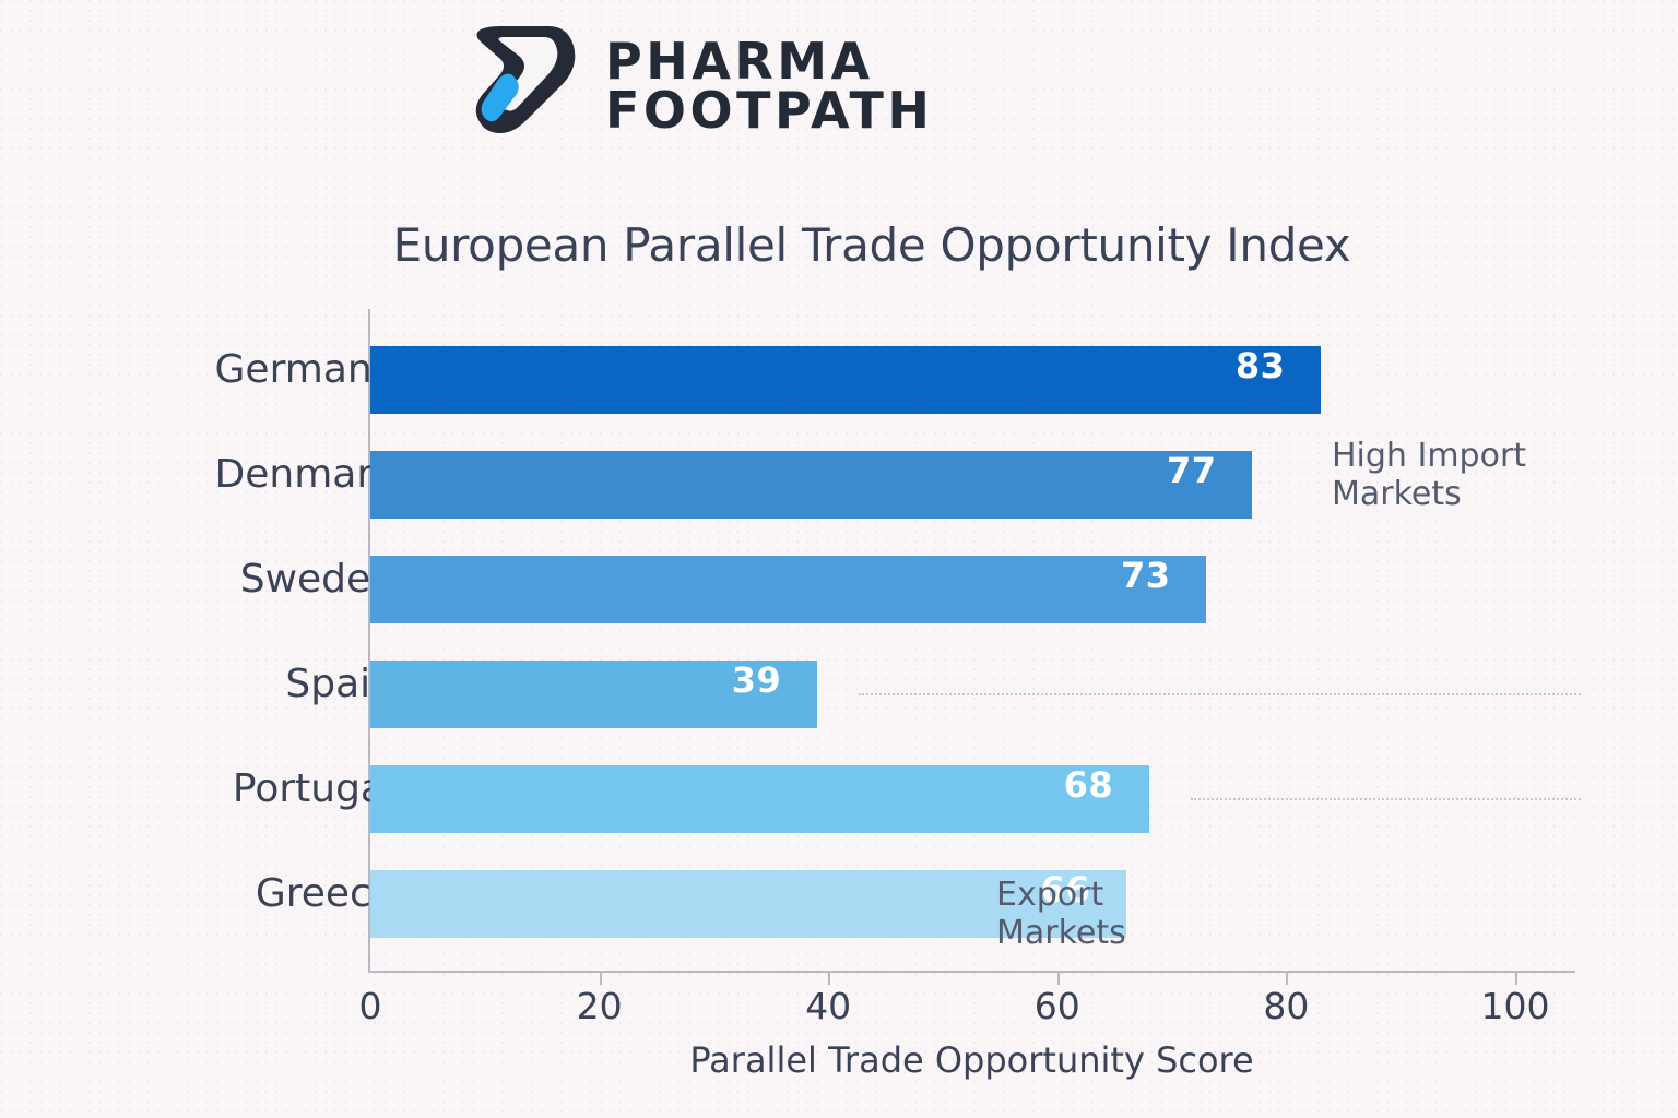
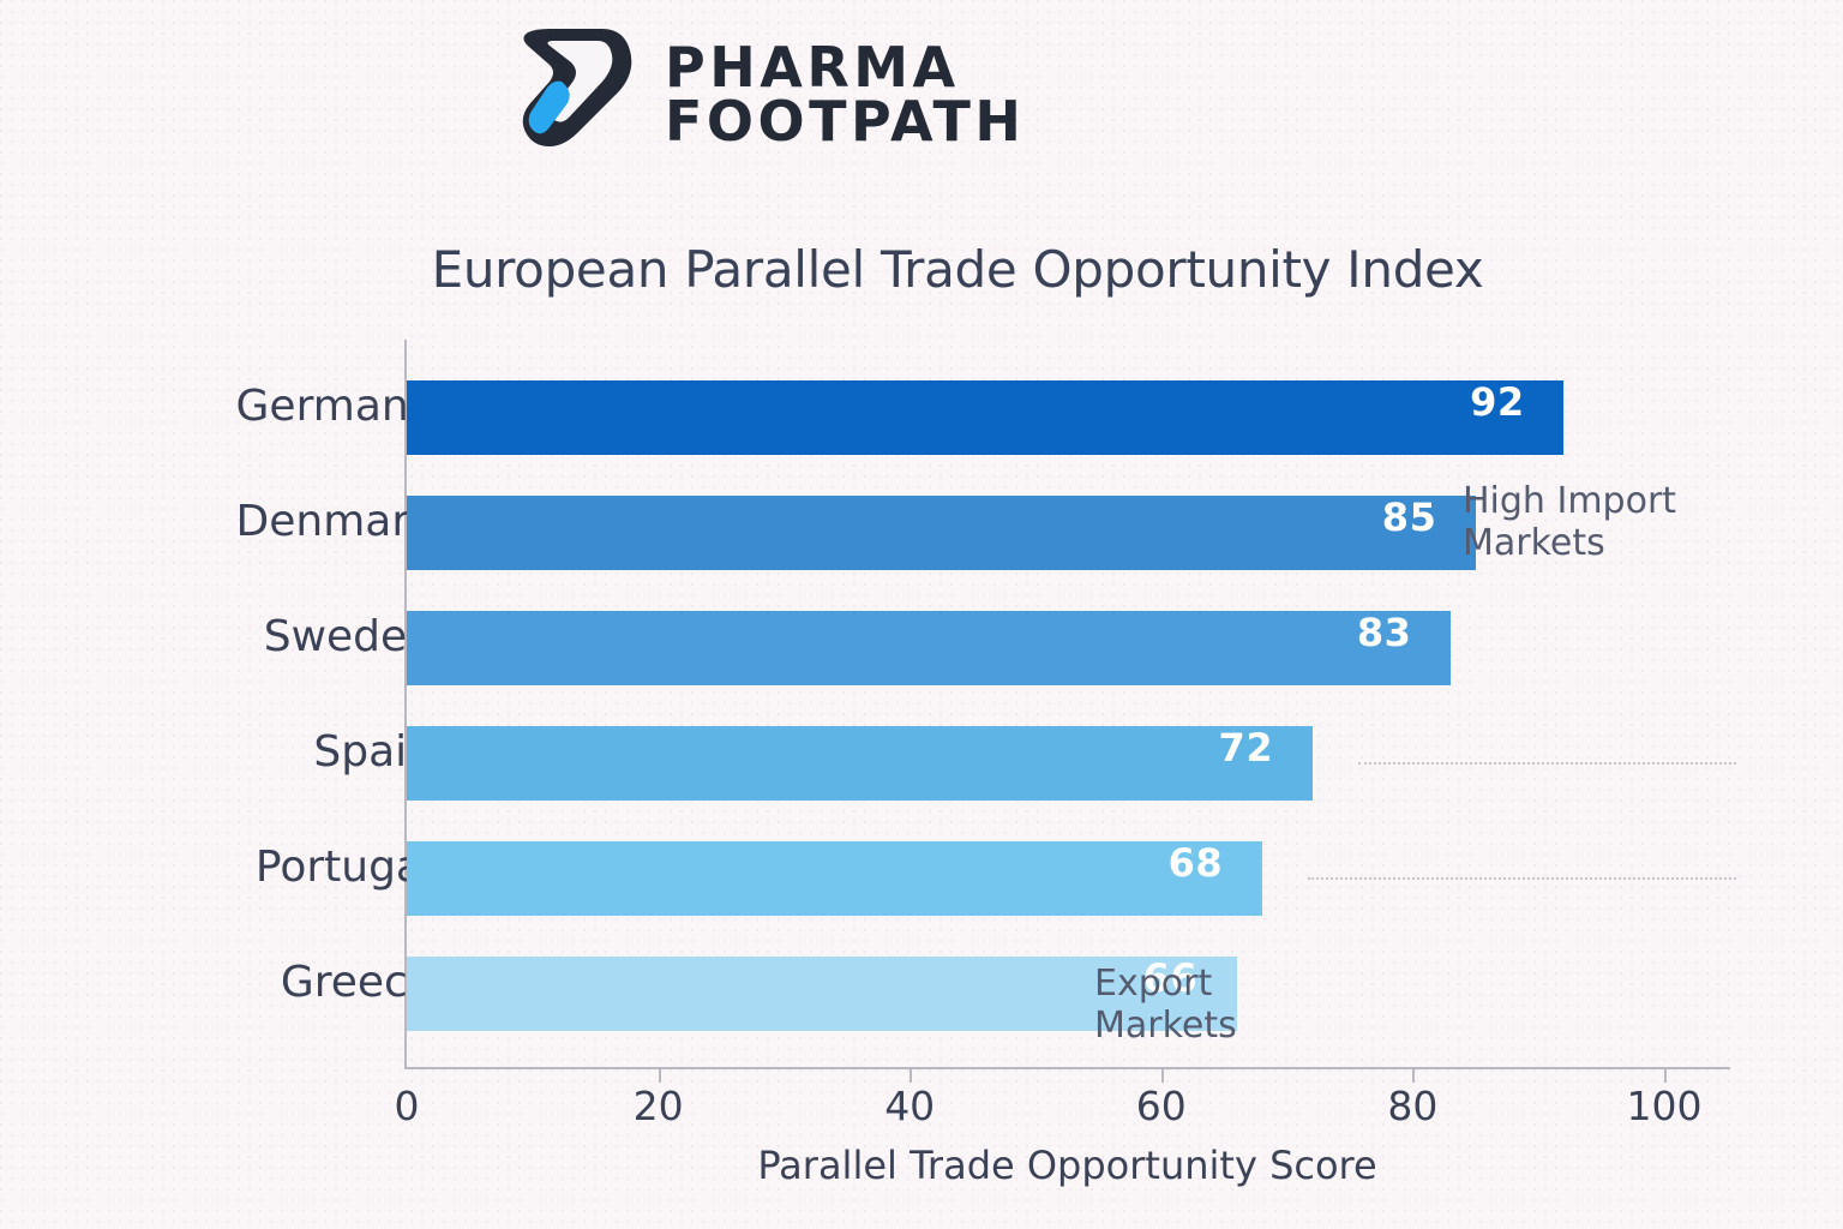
Germany: 83 -> 92
Denmark: 77 -> 85
Sweden: 73 -> 83
Spain: 39 -> 72
